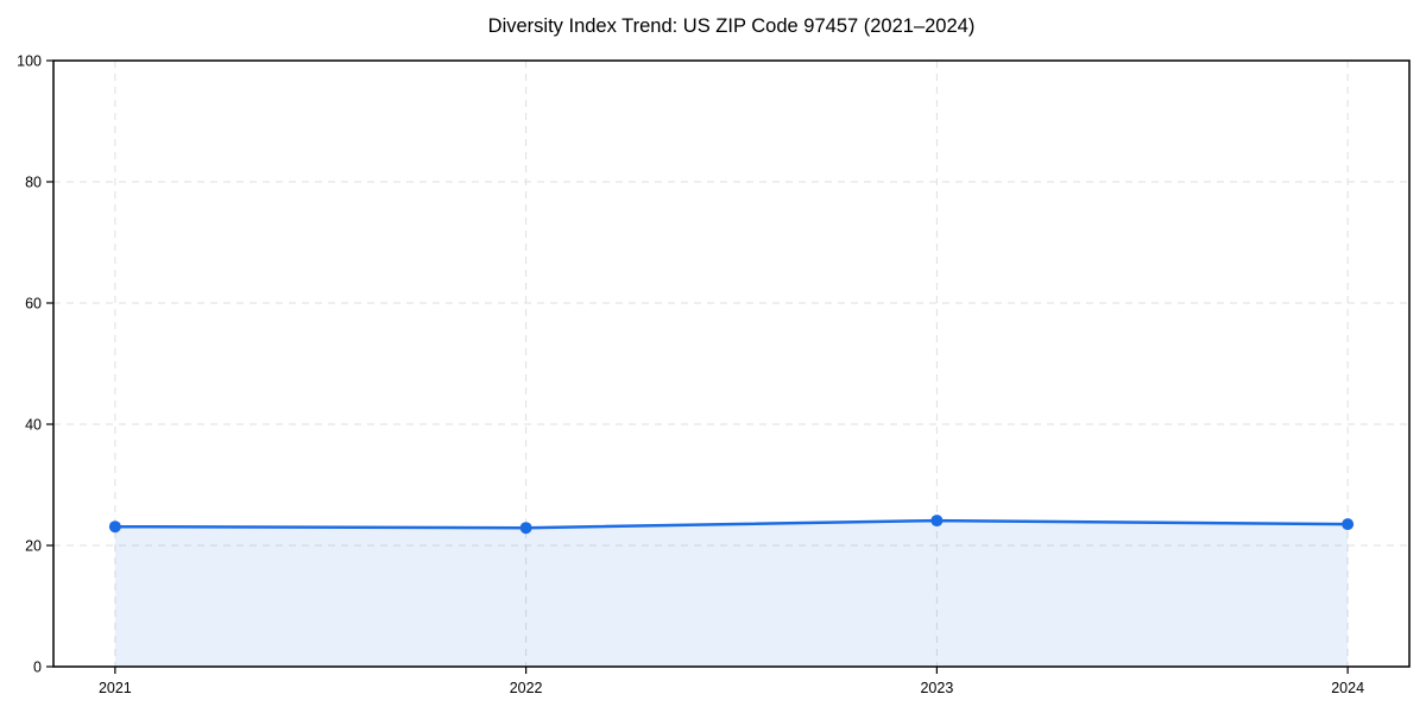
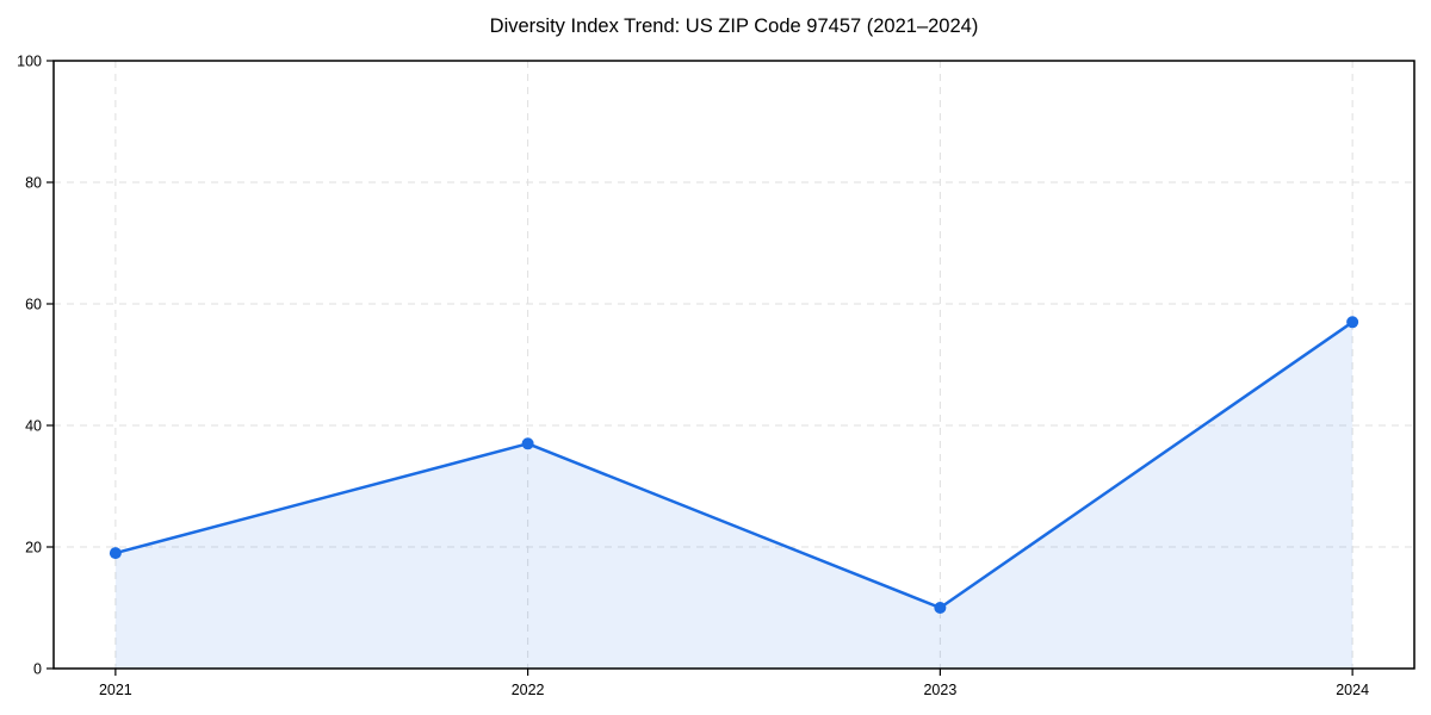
2021: 23 -> 19
2022: 23 -> 37
2023: 24 -> 10
2024: 24 -> 57
